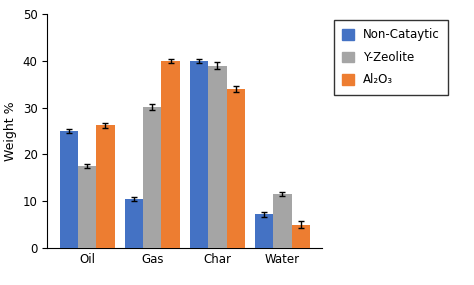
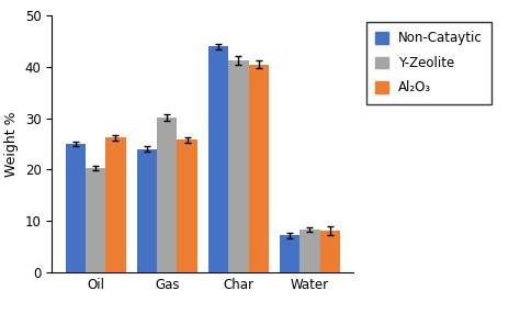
Y-Zeolite/Oil: 17.5 -> 20.3
Non-Cataytic/Gas: 10.5 -> 24.0
Al₂O₃/Gas: 40.0 -> 25.8
Non-Cataytic/Char: 40.0 -> 44.0
Y-Zeolite/Char: 39.0 -> 41.3
Al₂O₃/Char: 34.0 -> 40.5
Y-Zeolite/Water: 11.5 -> 8.4
Al₂O₃/Water: 5.0 -> 8.1
